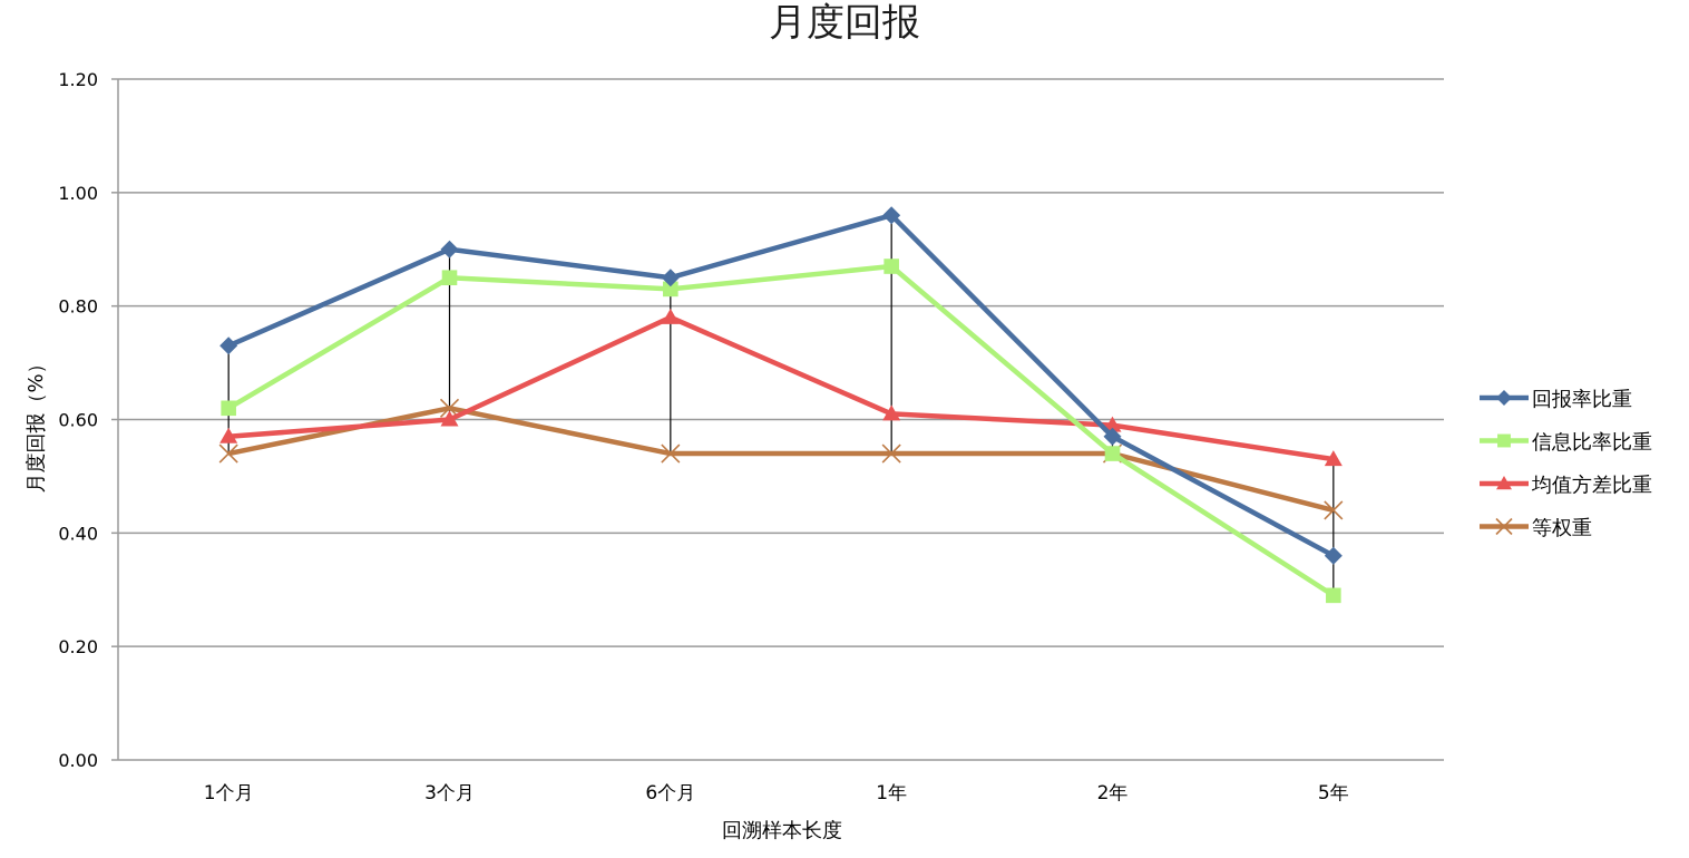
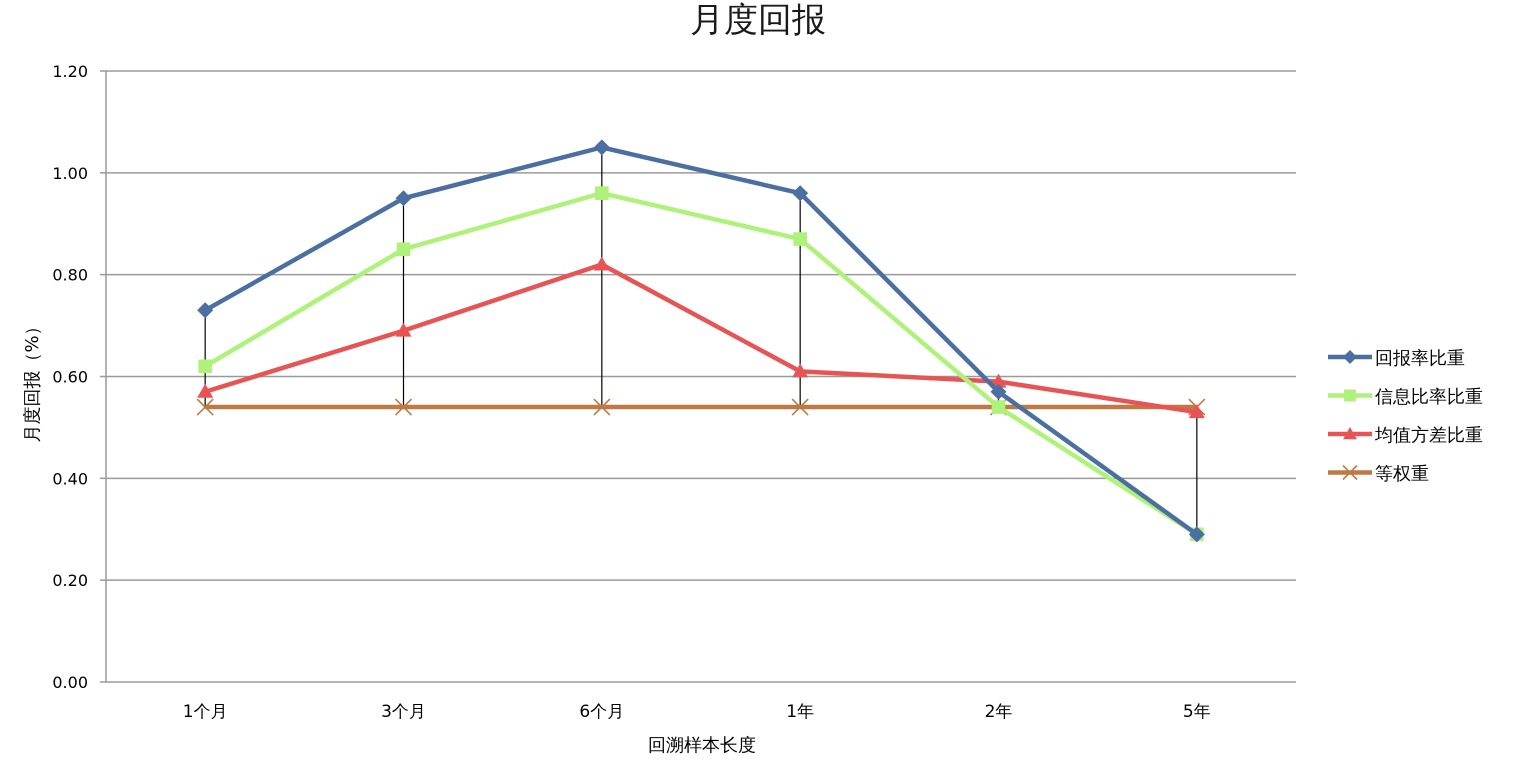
回报率比重/3个月: 0.90 -> 0.95
均值方差比重/3个月: 0.60 -> 0.69
等权重/3个月: 0.62 -> 0.54
回报率比重/6个月: 0.85 -> 1.05
信息比率比重/6个月: 0.83 -> 0.96
均值方差比重/6个月: 0.78 -> 0.82
回报率比重/5年: 0.36 -> 0.29
等权重/5年: 0.44 -> 0.54
